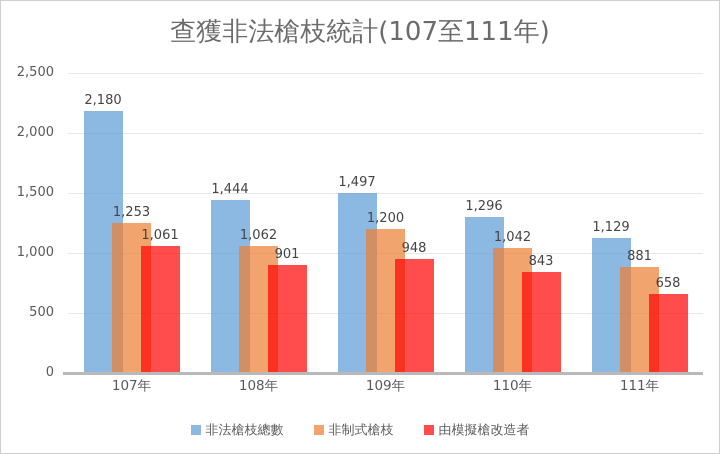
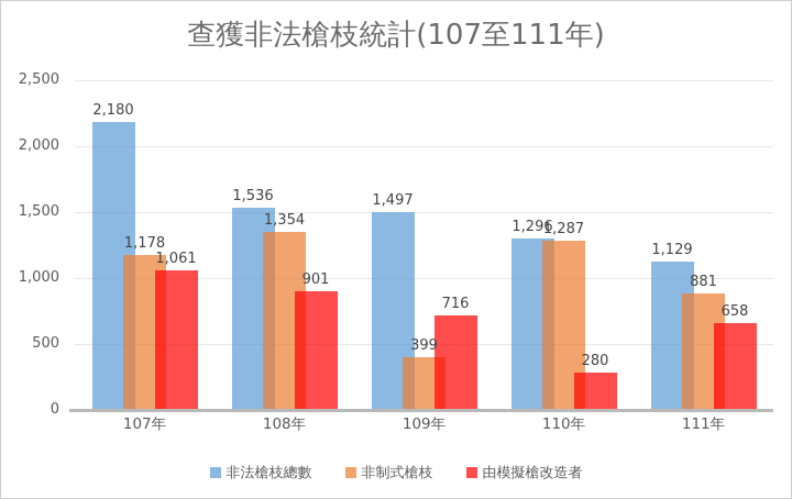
非制式槍枝/107年: 1,253 -> 1,178
非法槍枝總數/108年: 1,444 -> 1,536
非制式槍枝/108年: 1,062 -> 1,354
非制式槍枝/109年: 1,200 -> 399
由模擬槍改造者/109年: 948 -> 716
非制式槍枝/110年: 1,042 -> 1,287
由模擬槍改造者/110年: 843 -> 280
